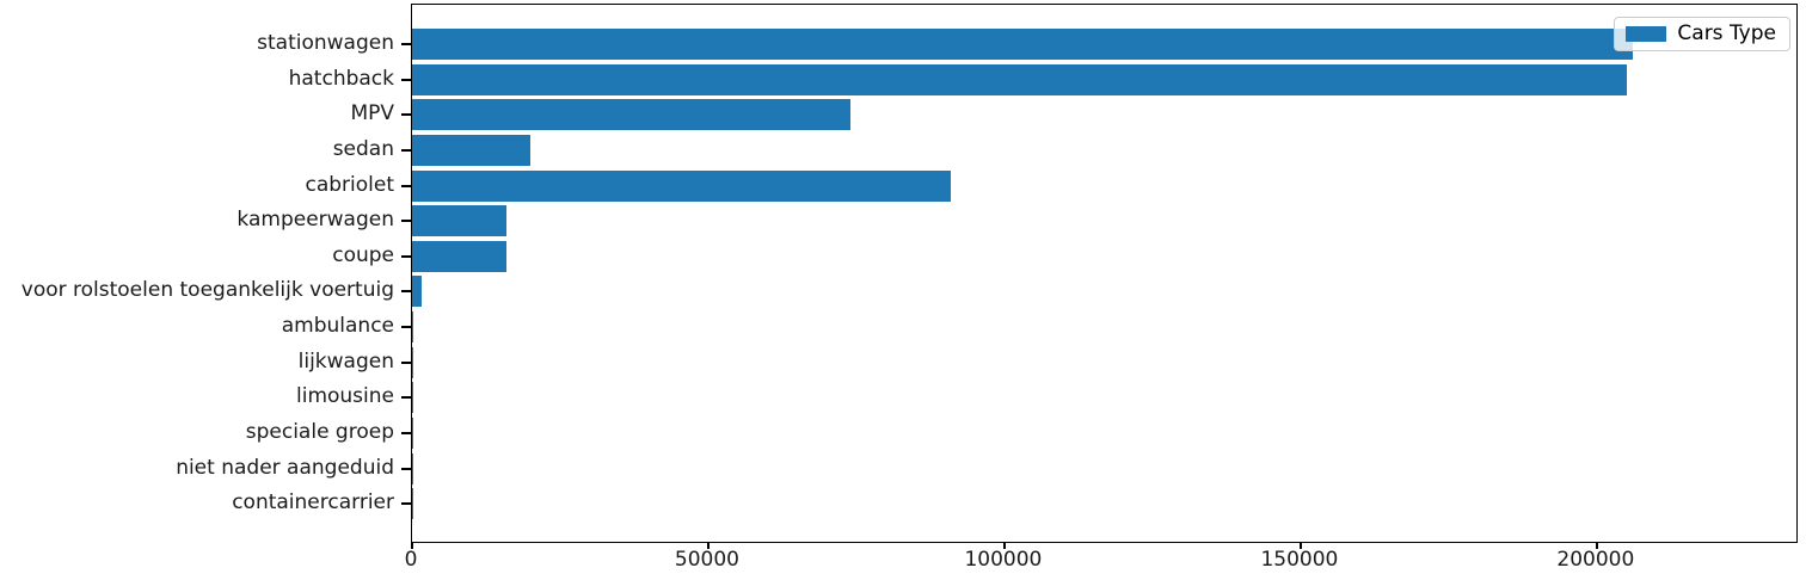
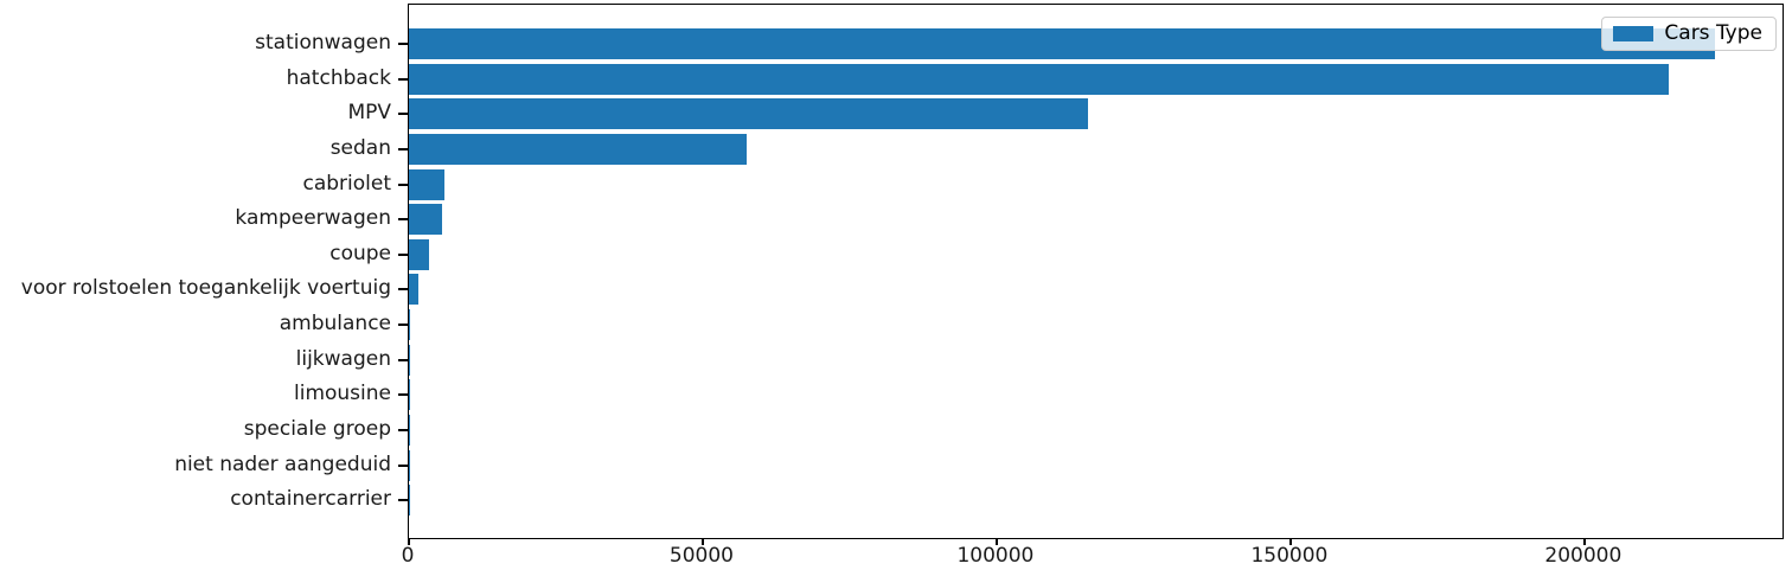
stationwagen: 206000 -> 222000
hatchback: 205000 -> 214000
MPV: 74000 -> 116000
sedan: 20000 -> 58000
cabriolet: 91000 -> 6000
kampeerwagen: 16000 -> 6000
coupe: 16000 -> 3000
